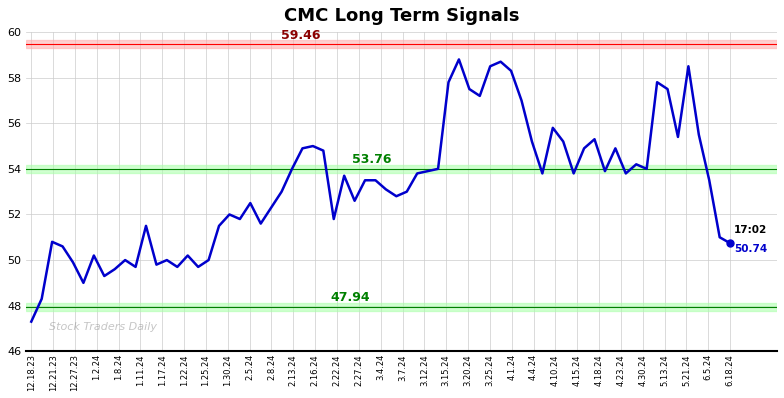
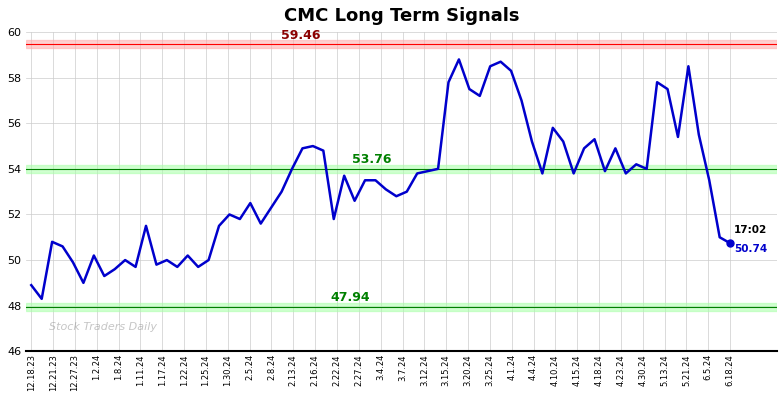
12.18.23: 47.30 -> 48.90
